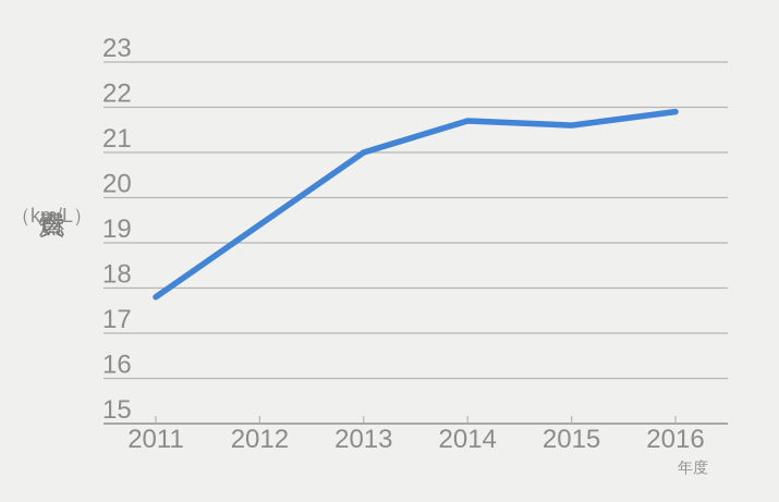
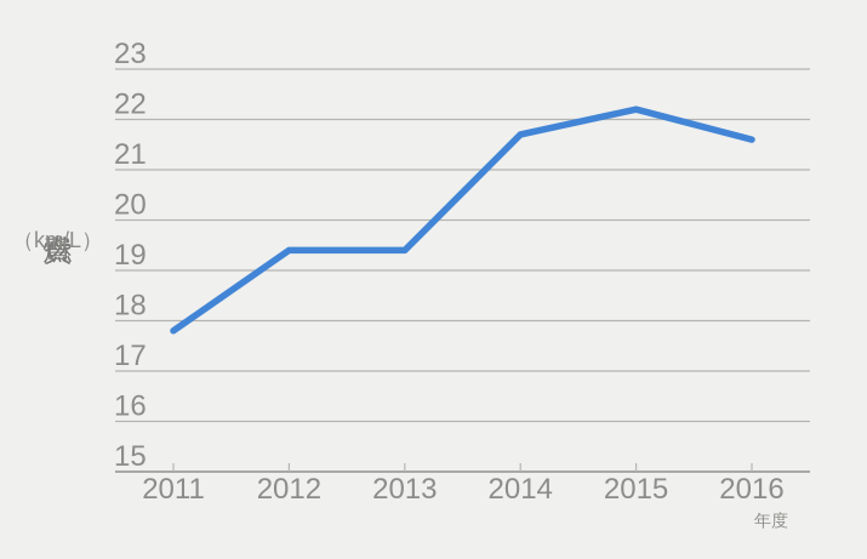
2013: 21.0 -> 19.4
2015: 21.6 -> 22.2
2016: 21.9 -> 21.6
